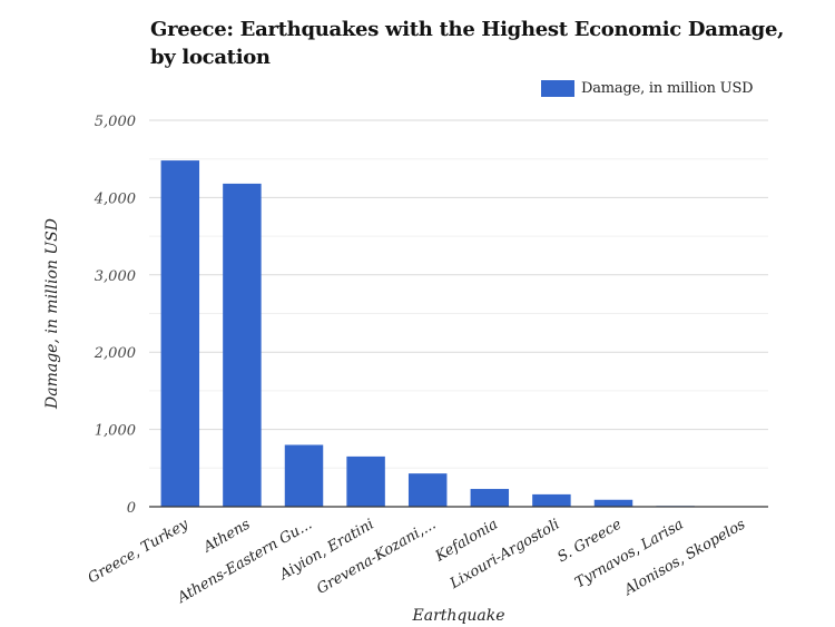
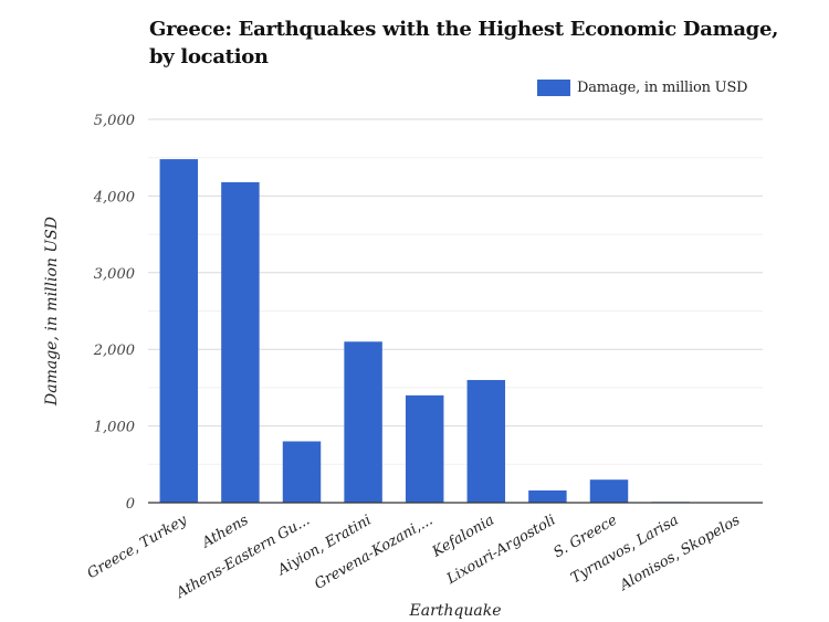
Aiyion, Eratini: 600 -> 2100
Grevena-Kozani,...: 400 -> 1400
Kefalonia: 200 -> 1600
S. Greece: 100 -> 300
